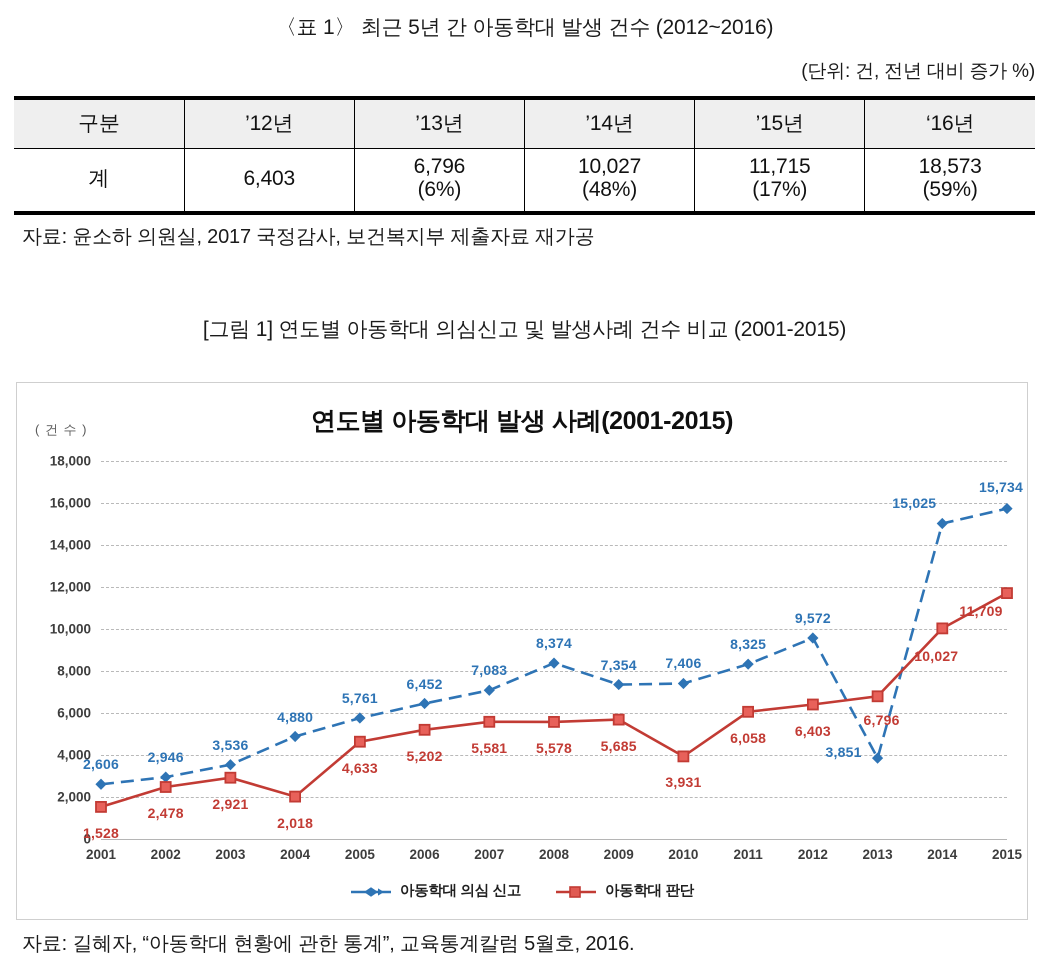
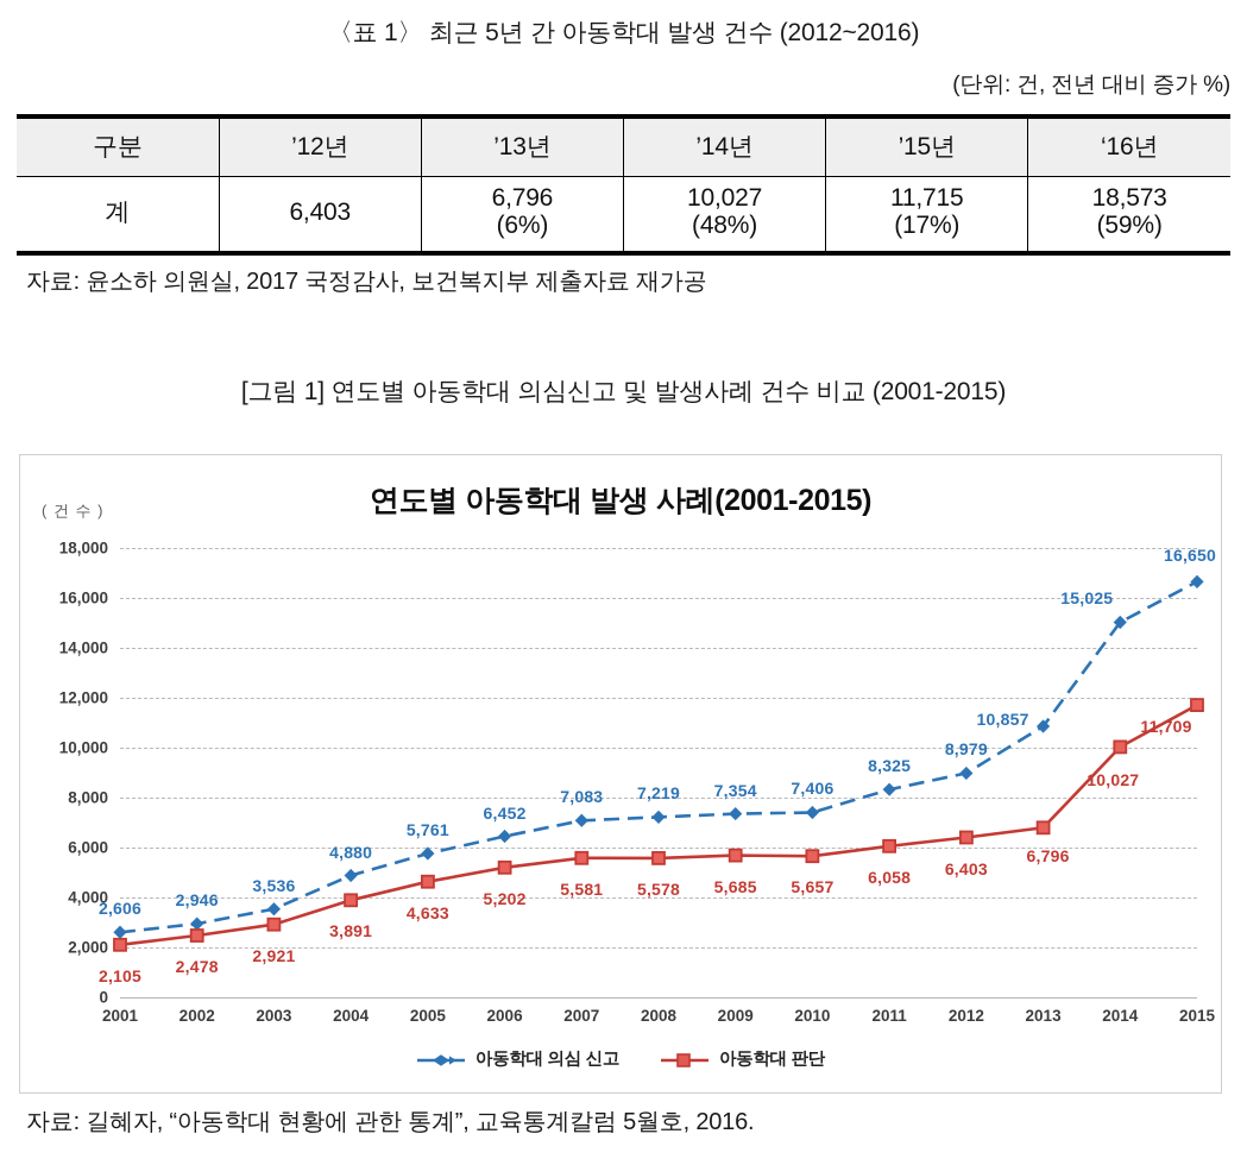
아동학대 판단/2001: 1,528 -> 2,105
아동학대 판단/2004: 2,018 -> 3,891
아동학대 의심 신고/2008: 8,374 -> 7,219
아동학대 판단/2010: 3,931 -> 5,657
아동학대 의심 신고/2012: 9,572 -> 8,979
아동학대 의심 신고/2013: 3,851 -> 10,857
아동학대 의심 신고/2015: 15,734 -> 16,650
